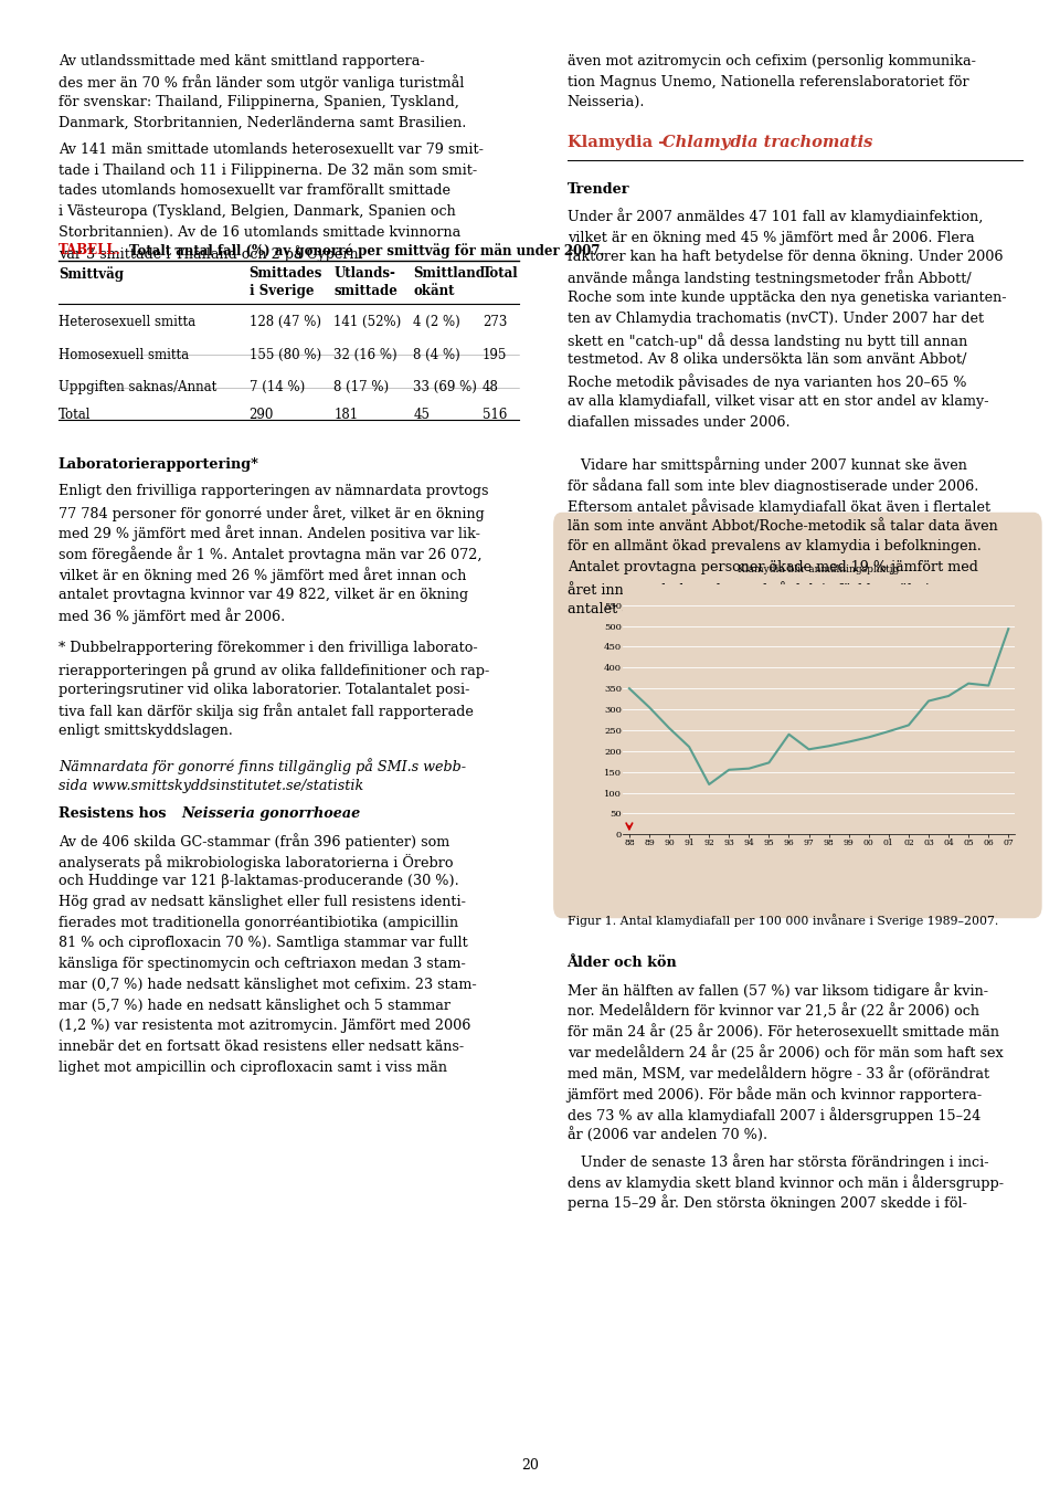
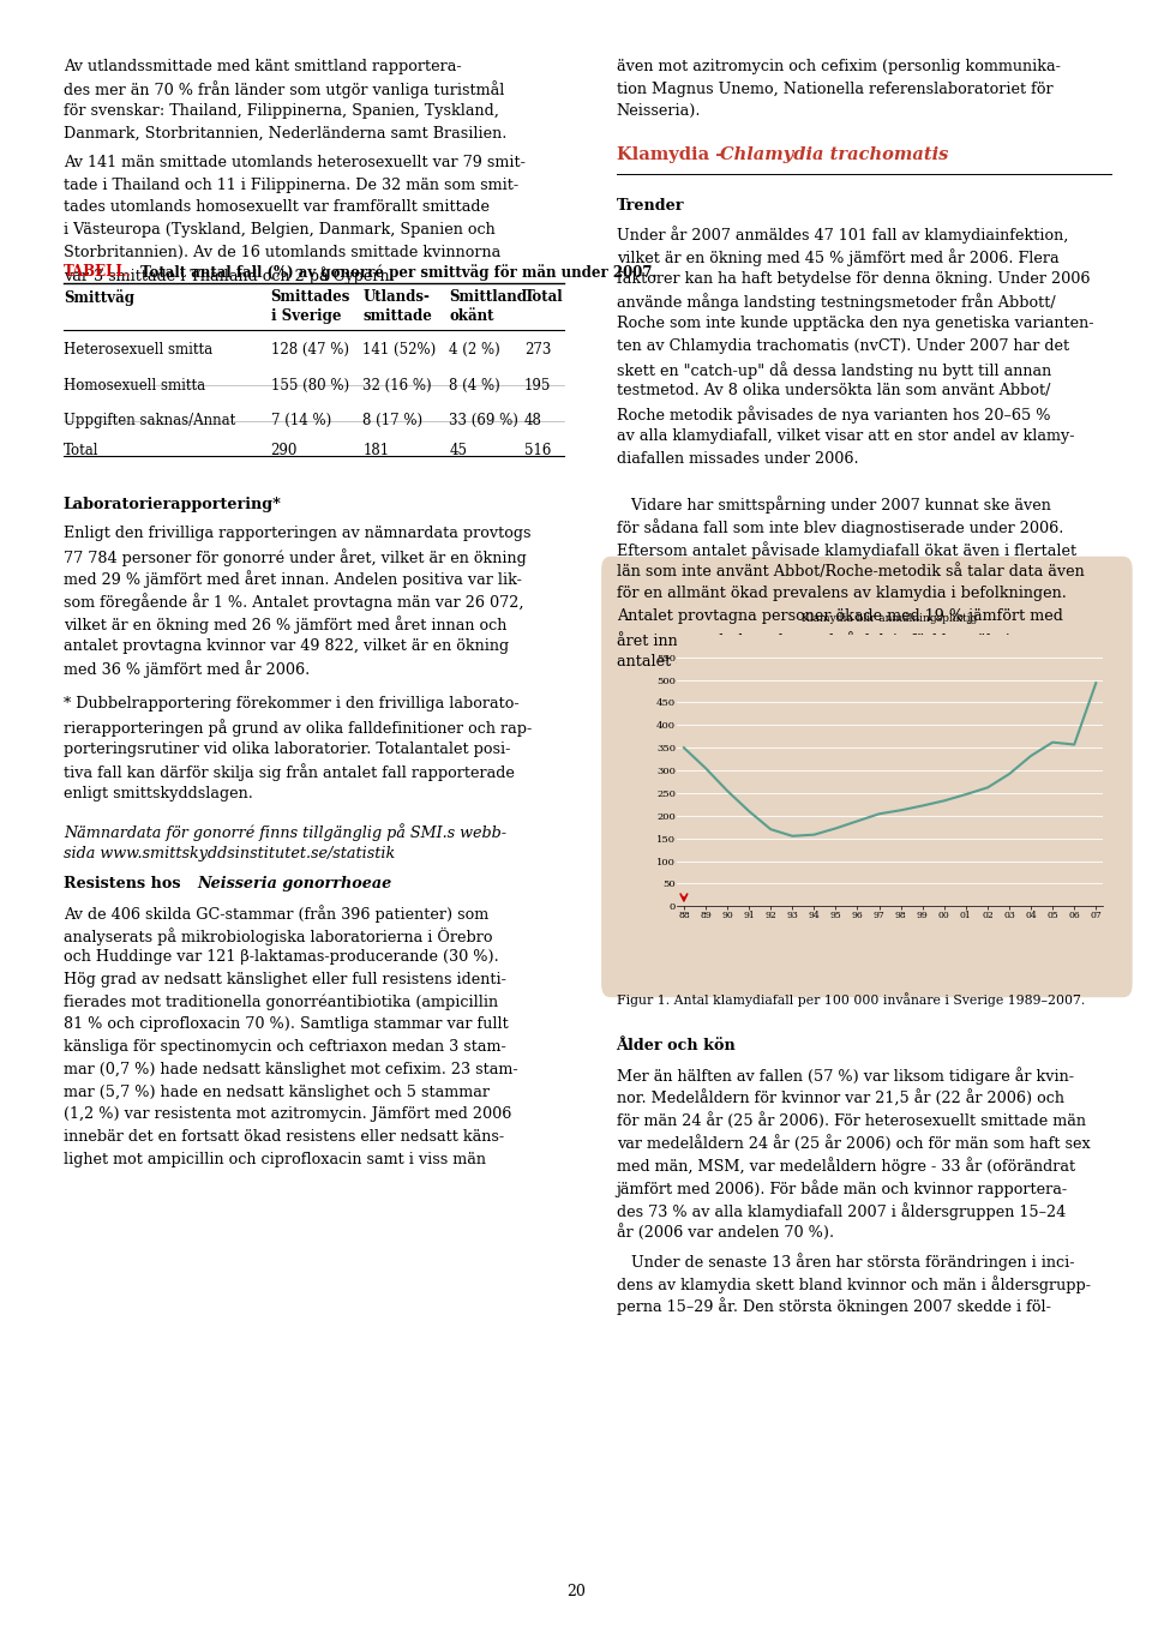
92: 120 -> 170
96: 240 -> 188
03: 320 -> 292
